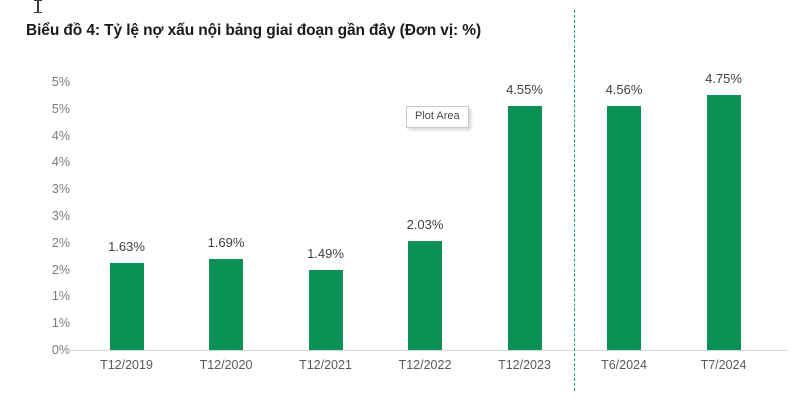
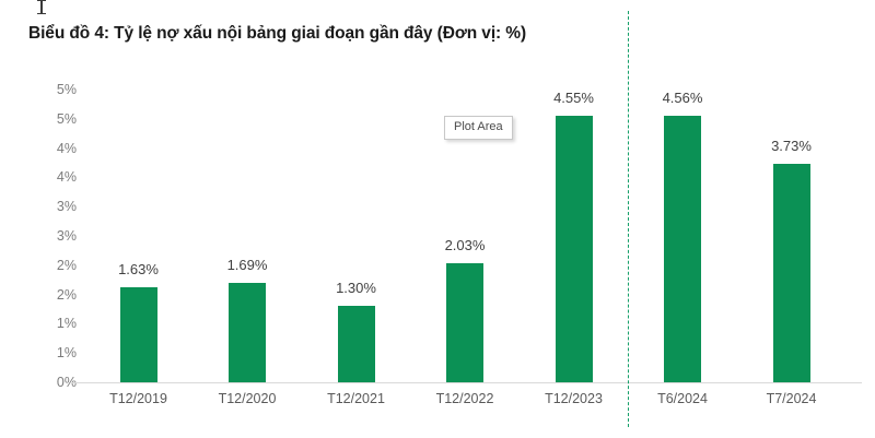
T12/2021: 1.49% -> 1.30%
T7/2024: 4.75% -> 3.73%
